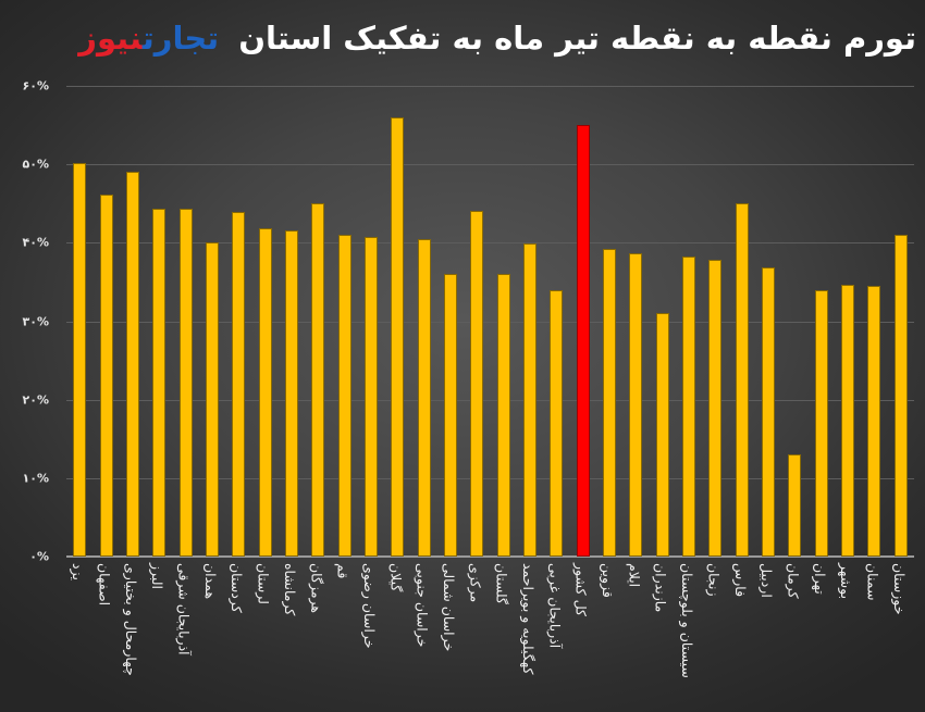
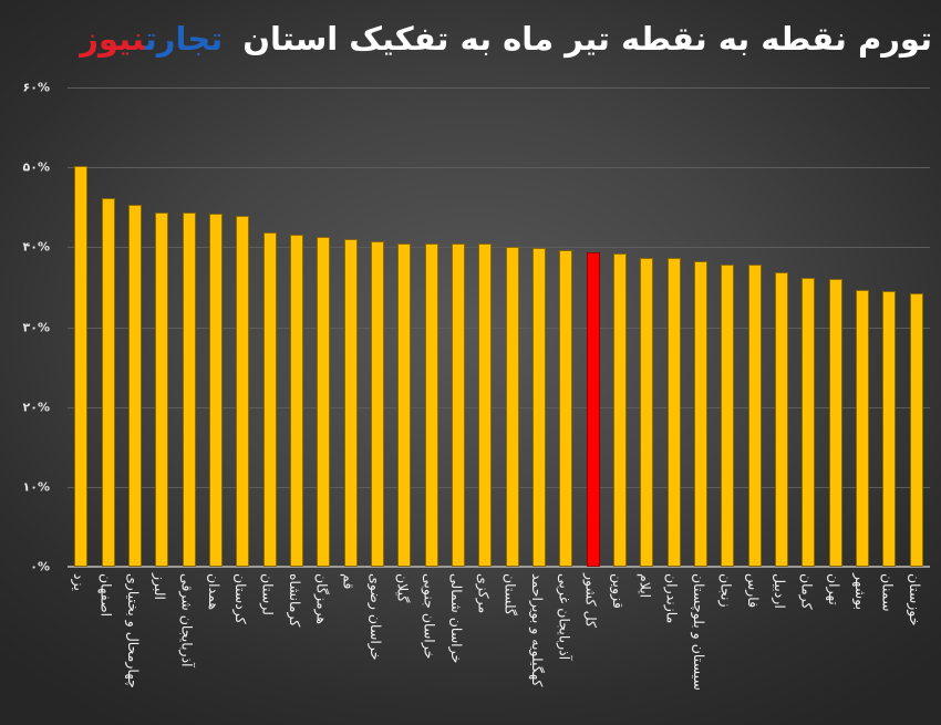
چهارمحال و بختیاری: 49% -> 45%
همدان: 40% -> 44%
هرمزگان: 45% -> 41%
گیلان: 56% -> 40%
خراسان شمالی: 36% -> 40%
مرکزی: 44% -> 40%
گلستان: 36% -> 40%
آذربایجان غربی: 34% -> 40%
کل کشور: 55% -> 39%
مازندران: 31% -> 39%
فارس: 45% -> 38%
کرمان: 13% -> 36%
تهران: 34% -> 36%
خوزستان: 41% -> 34%
